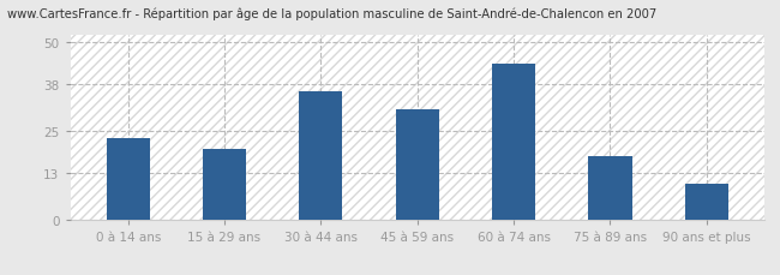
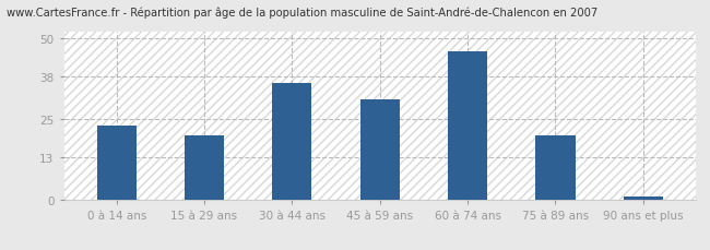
60 à 74 ans: 44 -> 46
75 à 89 ans: 18 -> 20
90 ans et plus: 10 -> 1
